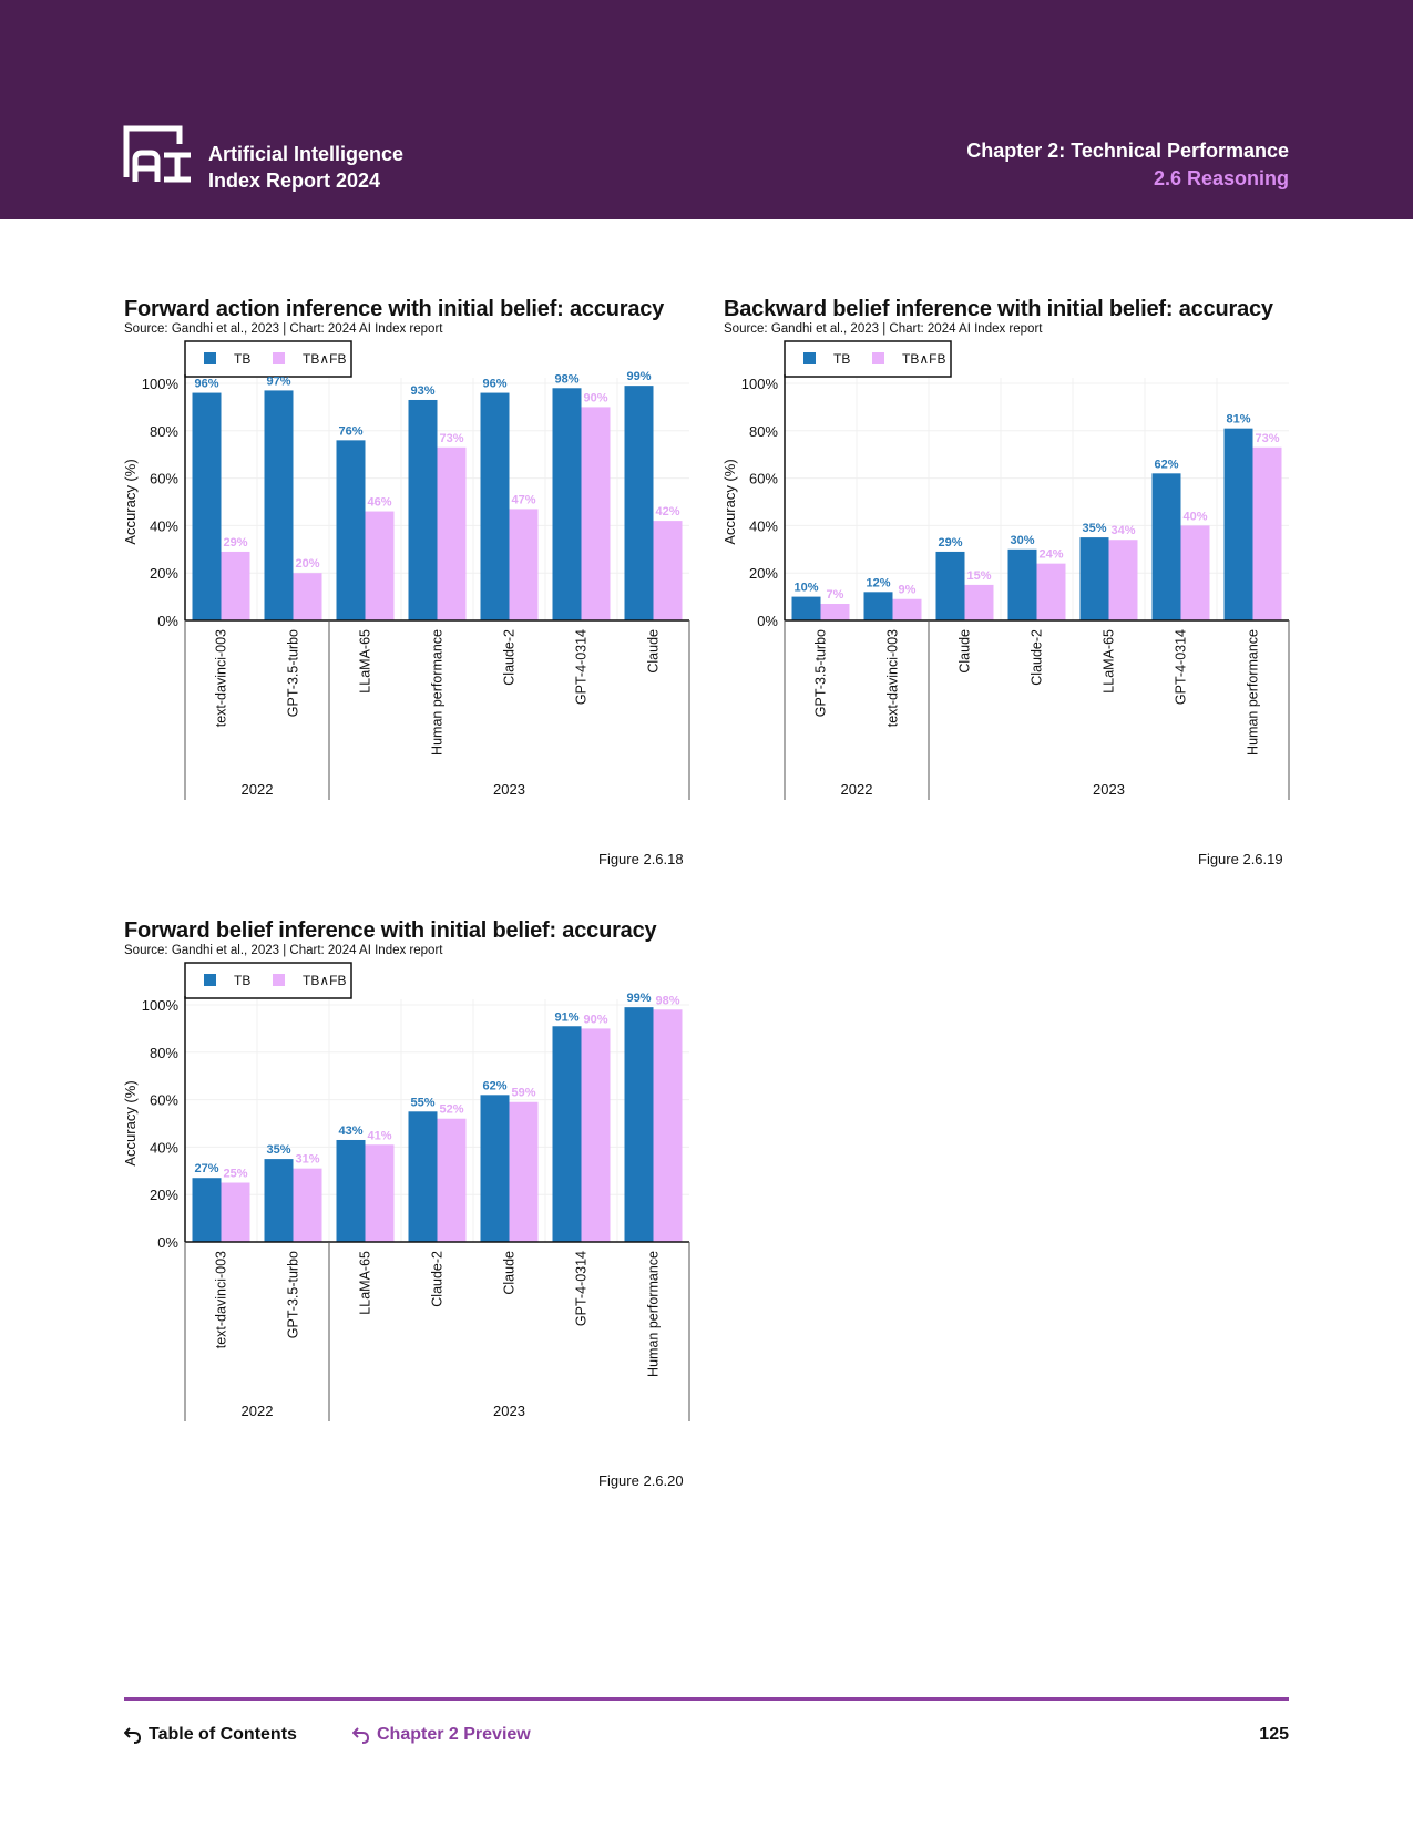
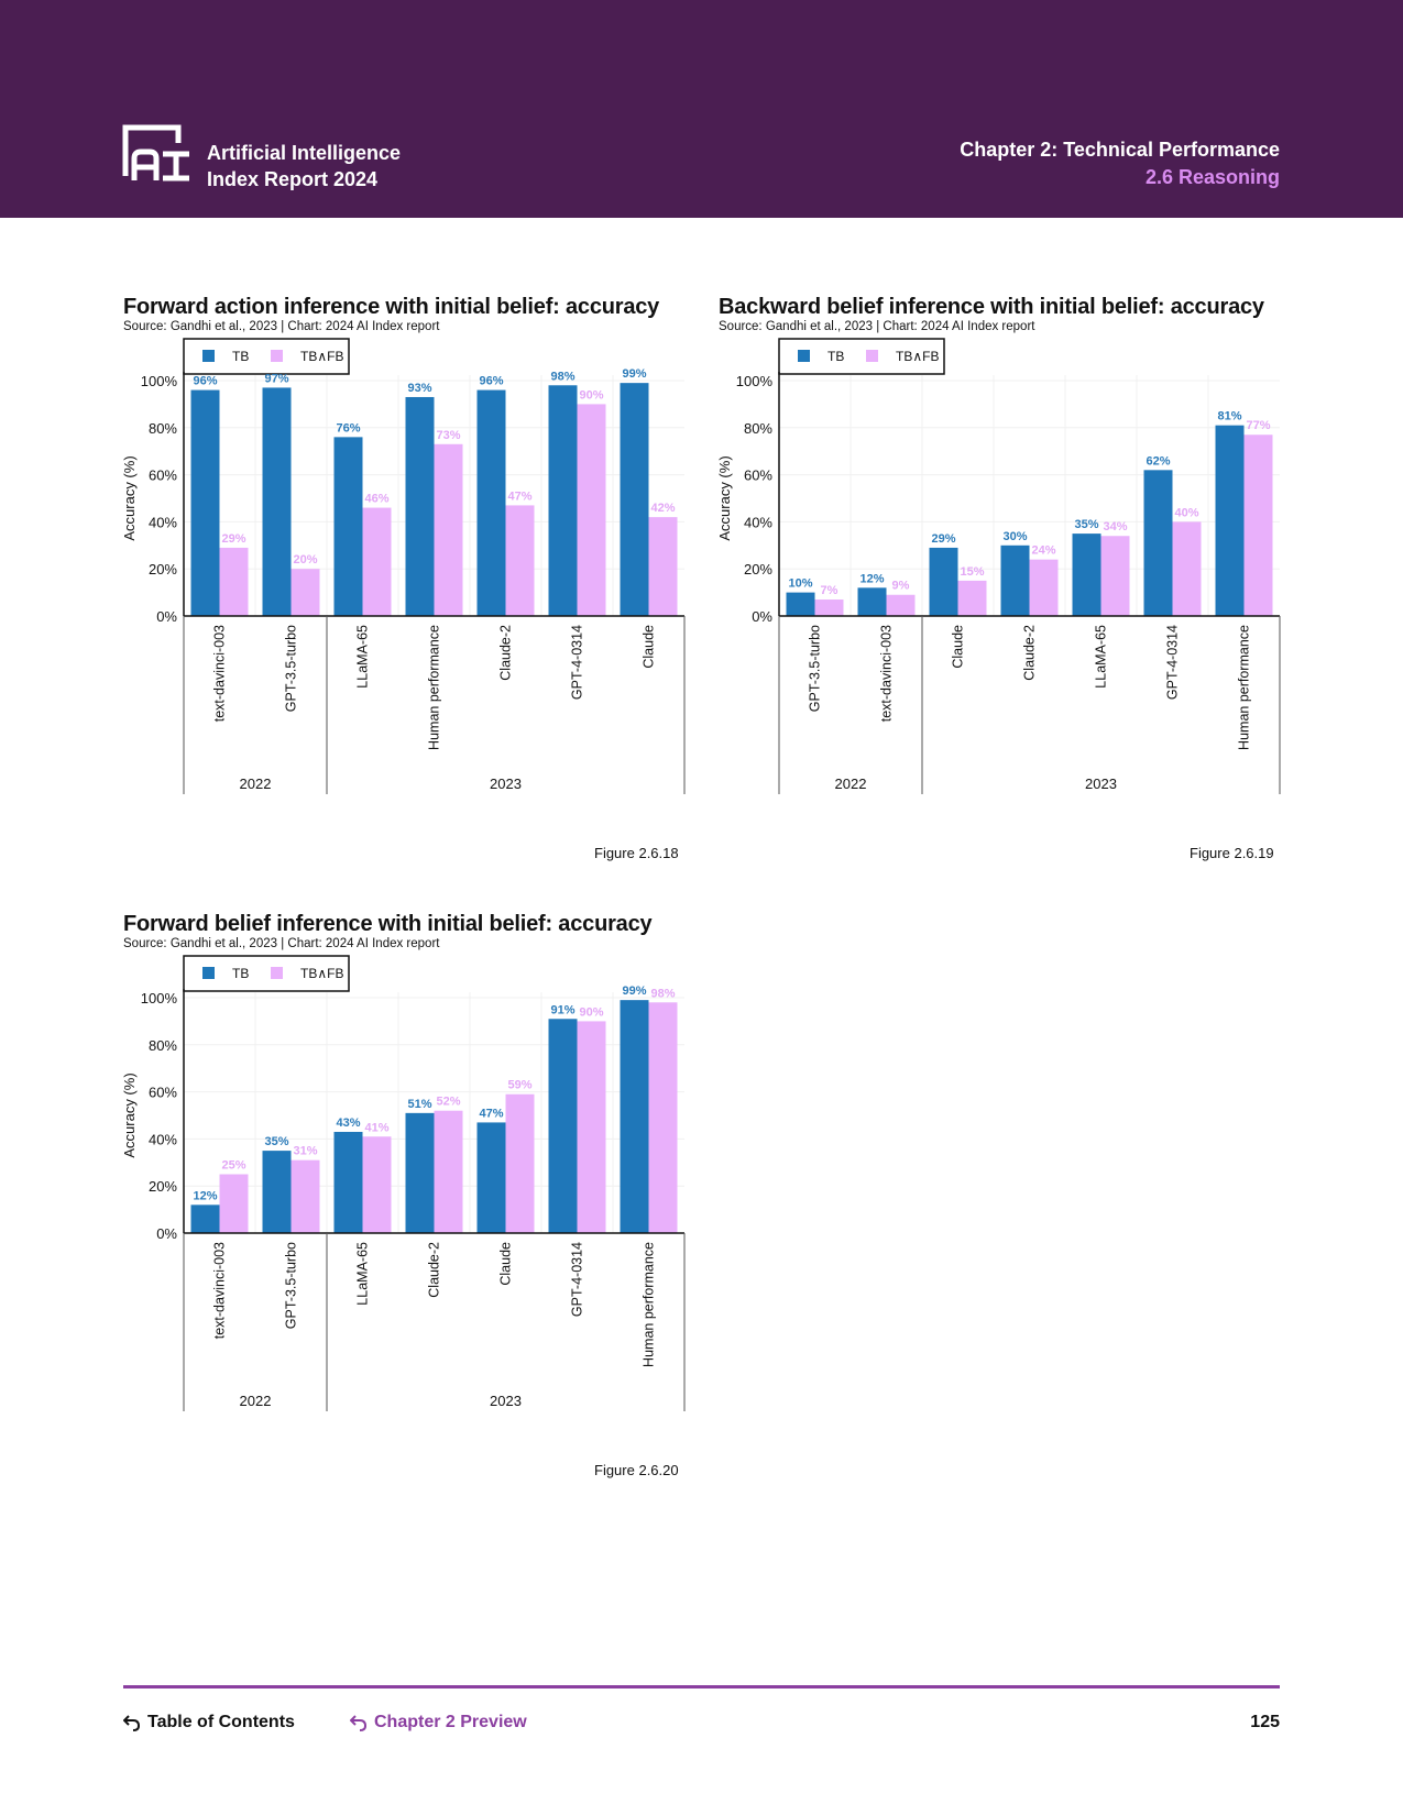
Backward belief inference with initial belief: accuracy/TB∧FB/Human performance: 73% -> 77%
Forward belief inference with initial belief: accuracy/TB/text-davinci-003: 27% -> 12%
Forward belief inference with initial belief: accuracy/TB/Claude-2: 55% -> 51%
Forward belief inference with initial belief: accuracy/TB/Claude: 62% -> 47%
